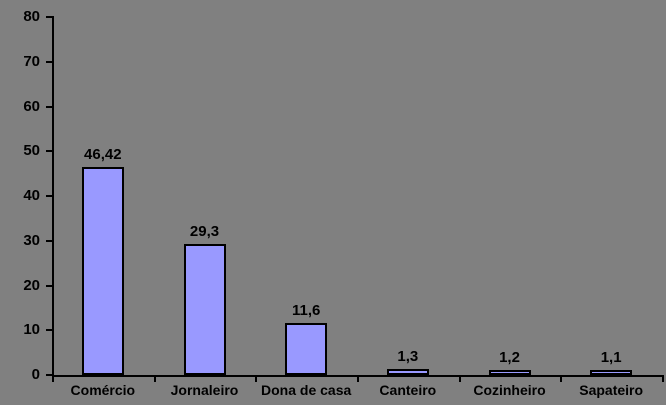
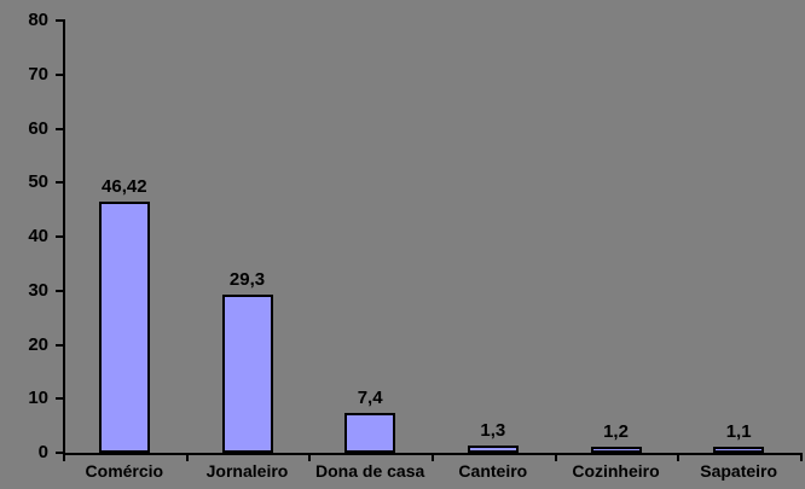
Dona de casa: 11,6 -> 7,4
